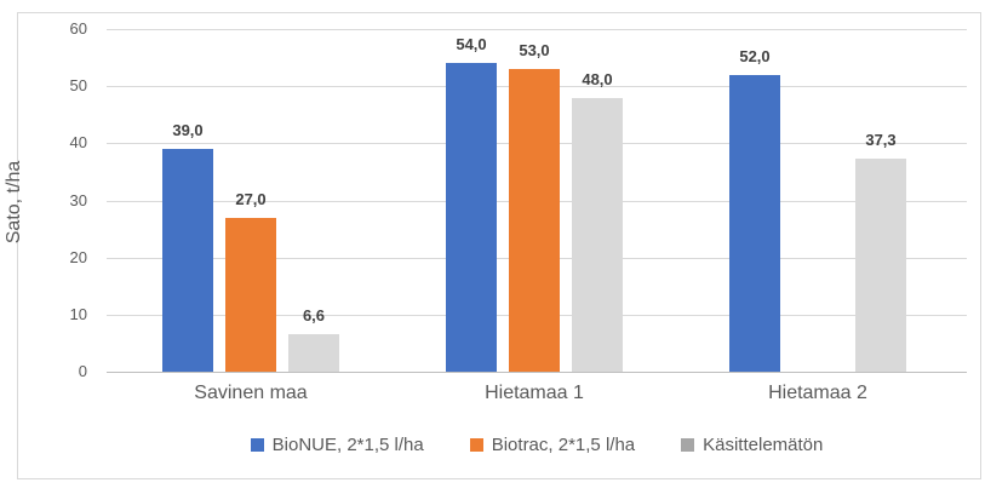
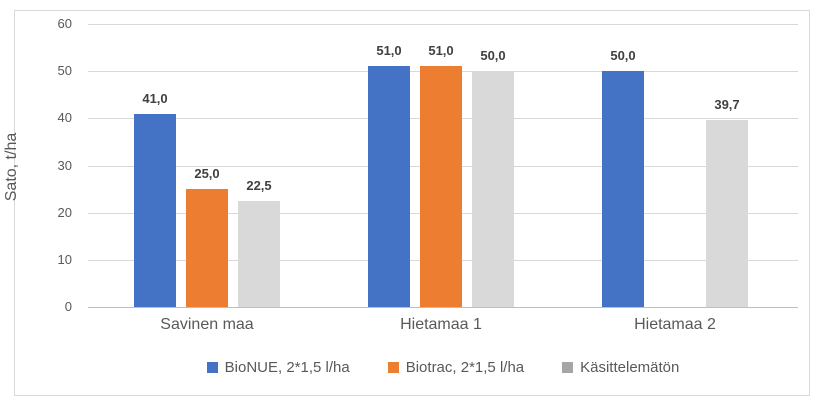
BioNUE, 2*1,5 l/ha/Savinen maa: 39,0 -> 41,0
Biotrac, 2*1,5 l/ha/Savinen maa: 27,0 -> 25,0
Käsittelemätön/Savinen maa: 6,6 -> 22,5
BioNUE, 2*1,5 l/ha/Hietamaa 1: 54,0 -> 51,0
Biotrac, 2*1,5 l/ha/Hietamaa 1: 53,0 -> 51,0
Käsittelemätön/Hietamaa 1: 48,0 -> 50,0
BioNUE, 2*1,5 l/ha/Hietamaa 2: 52,0 -> 50,0
Käsittelemätön/Hietamaa 2: 37,3 -> 39,7
